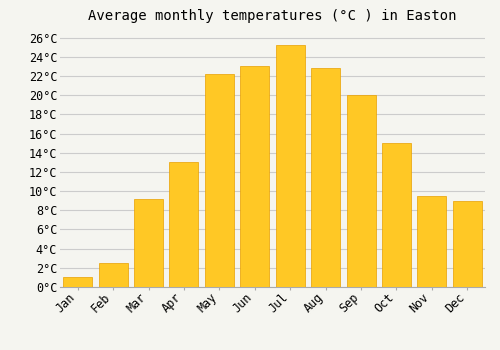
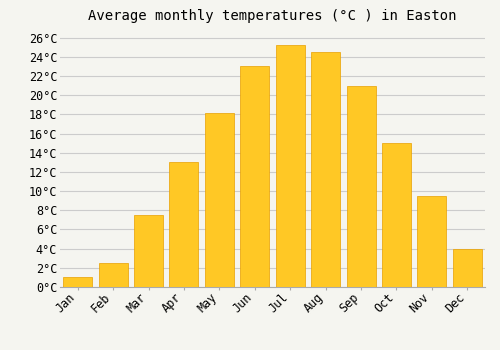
Mar: 9.2°C -> 7.5°C
May: 22.2°C -> 18.1°C
Aug: 22.8°C -> 24.5°C
Sep: 20.0°C -> 21.0°C
Dec: 9.0°C -> 4.0°C
